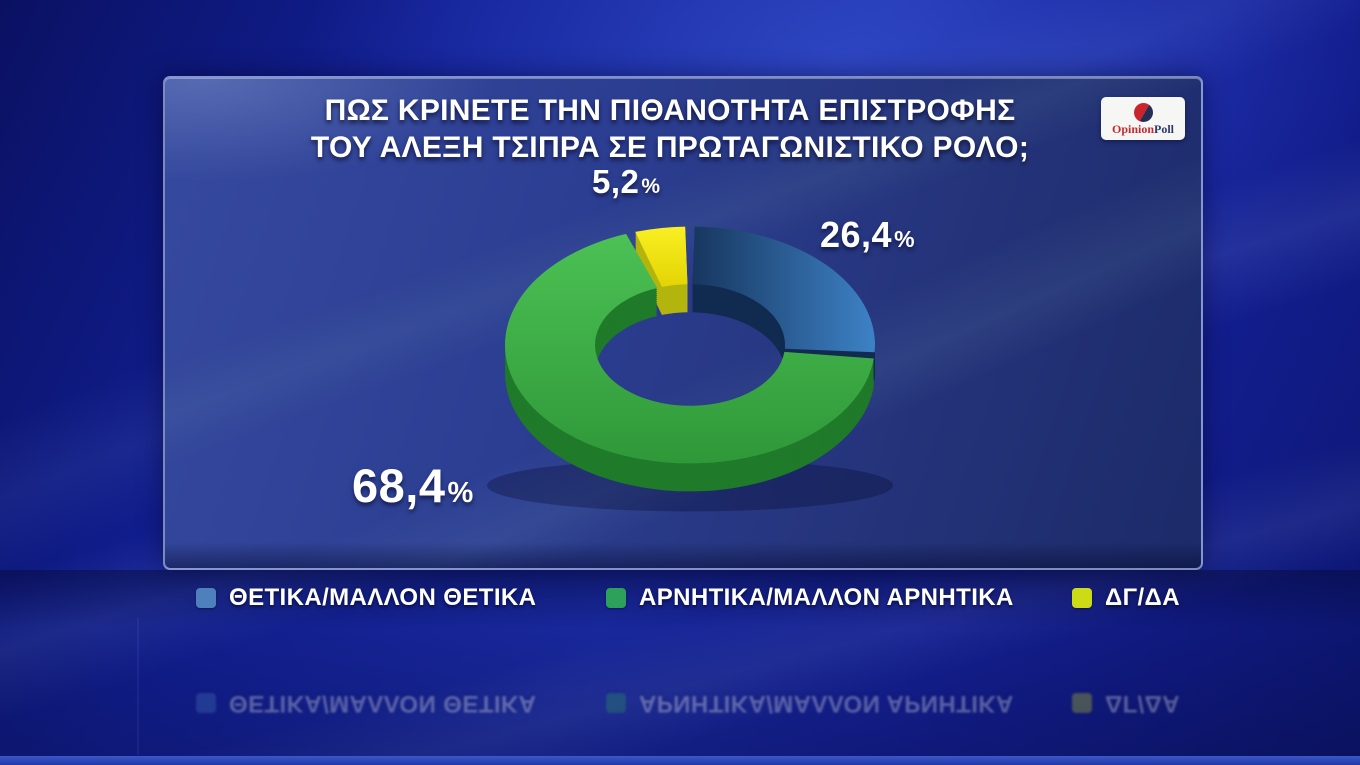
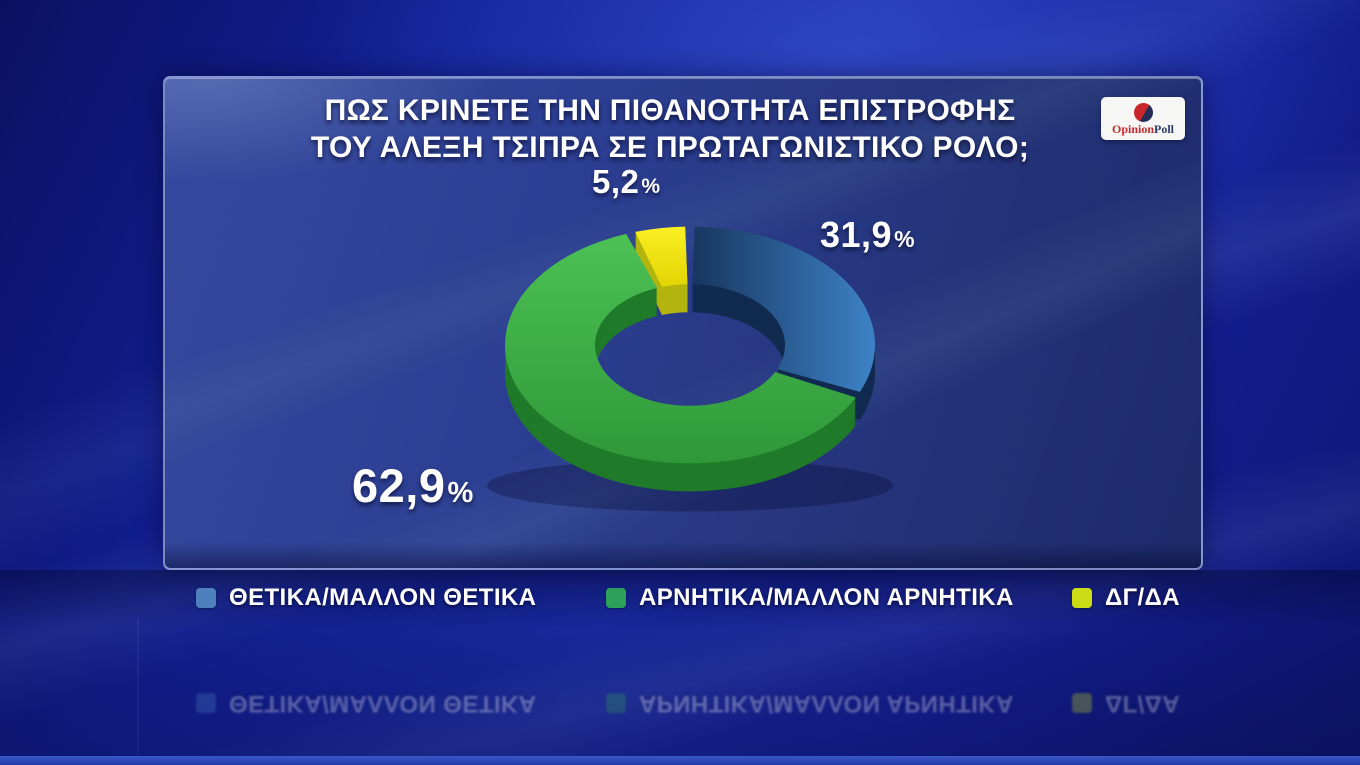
ΘΕΤΙΚΑ/ΜΑΛΛΟΝ ΘΕΤΙΚΑ: 26,4 -> 31,9
ΑΡΝΗΤΙΚΑ/ΜΑΛΛΟΝ ΑΡΝΗΤΙΚΑ: 68,4 -> 62,9
